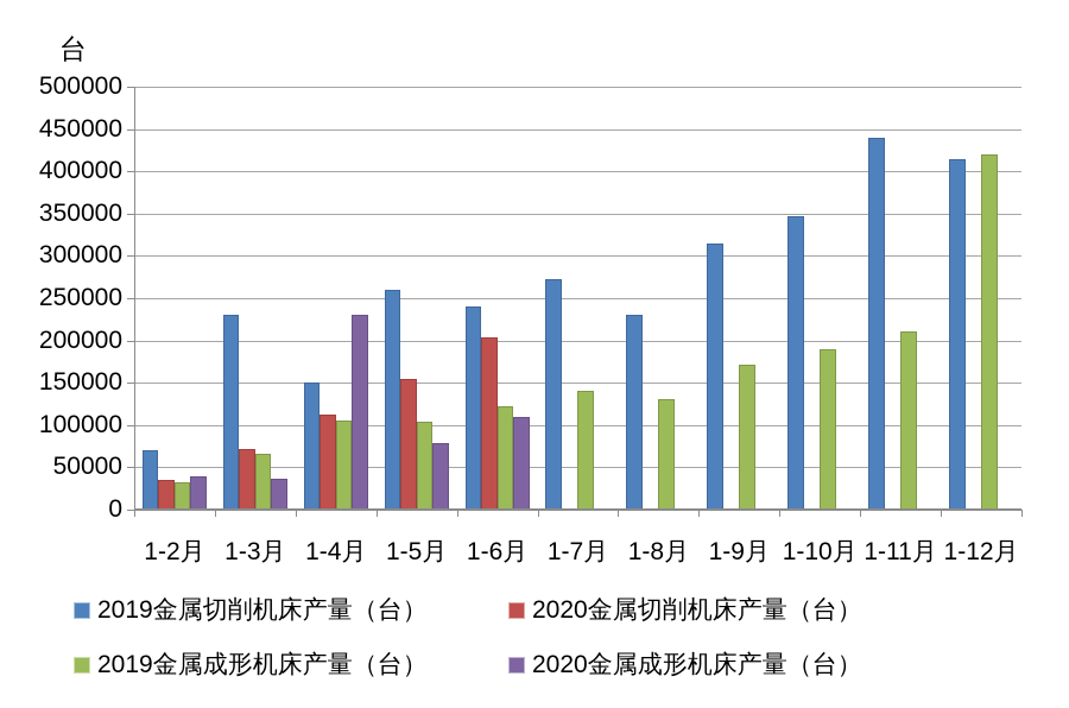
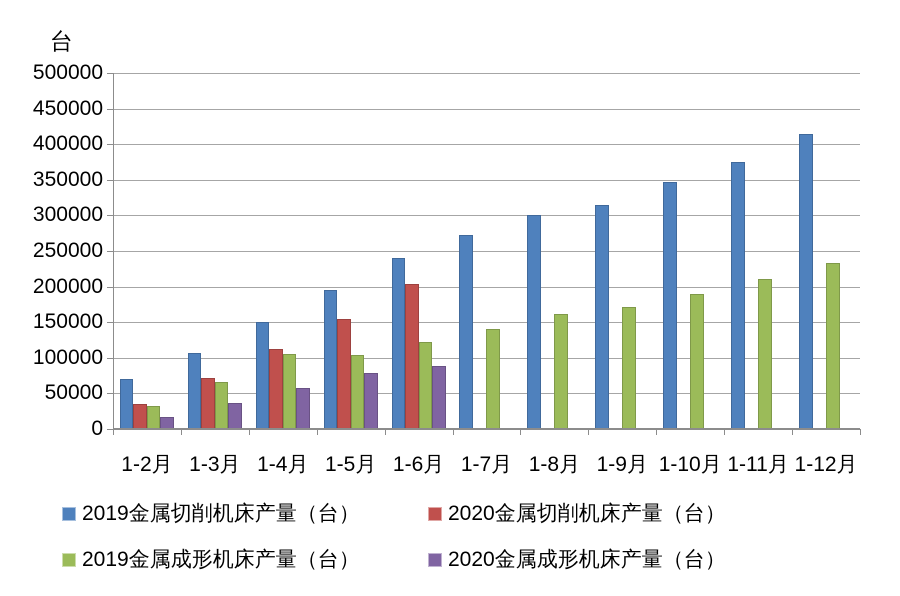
2020金属成形机床产量（台）/1-2月: 40000 -> 20000
2019金属切削机床产量（台）/1-3月: 230000 -> 110000
2020金属成形机床产量（台）/1-4月: 230000 -> 60000
2019金属切削机床产量（台）/1-5月: 260000 -> 200000
2020金属成形机床产量（台）/1-6月: 110000 -> 90000
2019金属切削机床产量（台）/1-8月: 230000 -> 300000
2019金属成形机床产量（台）/1-8月: 130000 -> 160000
2019金属切削机床产量（台）/1-11月: 440000 -> 380000
2019金属成形机床产量（台）/1-12月: 420000 -> 230000
